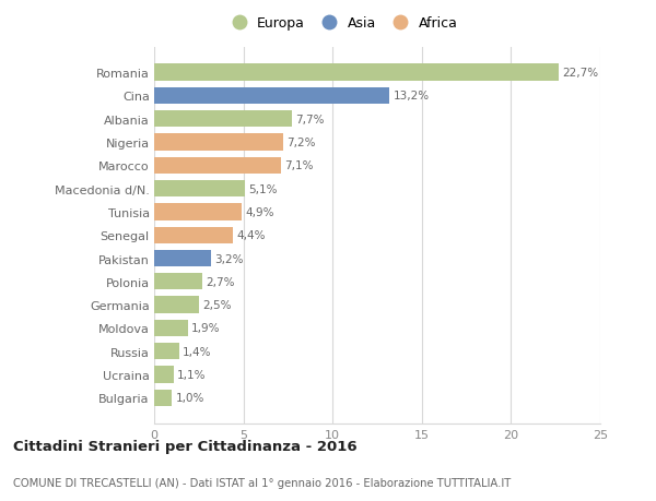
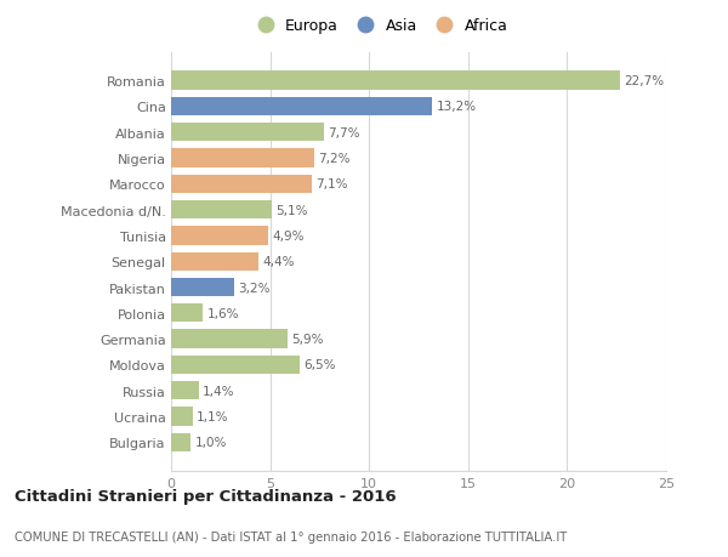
Polonia: 2,7% -> 1,6%
Germania: 2,5% -> 5,9%
Moldova: 1,9% -> 6,5%
